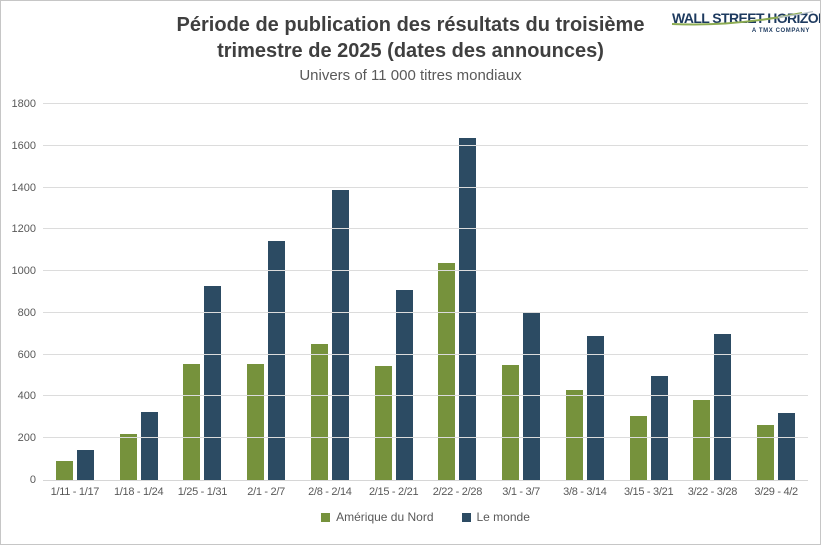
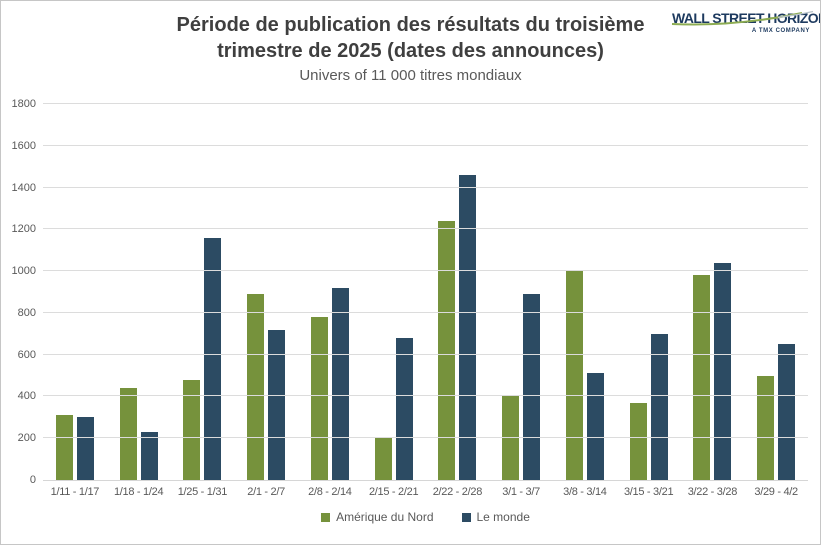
Amérique du Nord/1/11 - 1/17: 90 -> 310
Le monde/1/11 - 1/17: 140 -> 300
Amérique du Nord/1/18 - 1/24: 220 -> 440
Le monde/1/18 - 1/24: 320 -> 230
Amérique du Nord/1/25 - 1/31: 560 -> 480
Le monde/1/25 - 1/31: 930 -> 1160
Amérique du Nord/2/1 - 2/7: 560 -> 890
Le monde/2/1 - 2/7: 1140 -> 720
Amérique du Nord/2/8 - 2/14: 650 -> 780
Le monde/2/8 - 2/14: 1390 -> 920
Amérique du Nord/2/15 - 2/21: 540 -> 200
Le monde/2/15 - 2/21: 910 -> 680
Amérique du Nord/2/22 - 2/28: 1040 -> 1240
Le monde/2/22 - 2/28: 1640 -> 1460
Amérique du Nord/3/1 - 3/7: 550 -> 400
Le monde/3/1 - 3/7: 800 -> 890
Amérique du Nord/3/8 - 3/14: 430 -> 1000
Le monde/3/8 - 3/14: 690 -> 510
Amérique du Nord/3/15 - 3/21: 300 -> 370
Le monde/3/15 - 3/21: 500 -> 700
Amérique du Nord/3/22 - 3/28: 380 -> 980
Le monde/3/22 - 3/28: 700 -> 1040
Amérique du Nord/3/29 - 4/2: 260 -> 500
Le monde/3/29 - 4/2: 320 -> 650
